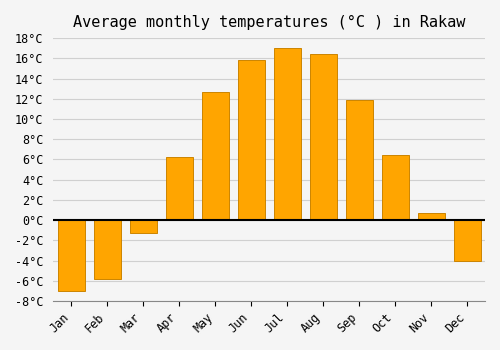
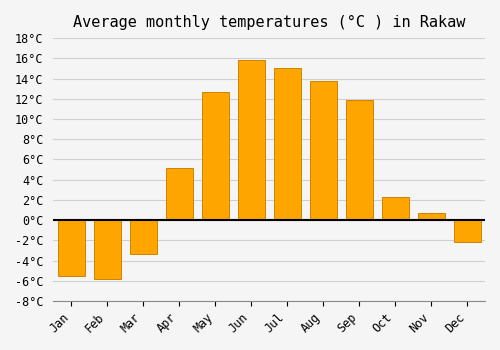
Jan: -7.0°C -> -5.5°C
Mar: -1.3°C -> -3.4°C
Apr: 6.2°C -> 5.2°C
Jul: 17.0°C -> 15.0°C
Aug: 16.4°C -> 13.8°C
Oct: 6.4°C -> 2.3°C
Dec: -4.0°C -> -2.2°C
